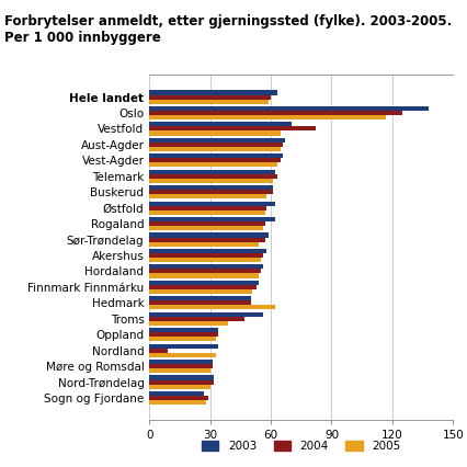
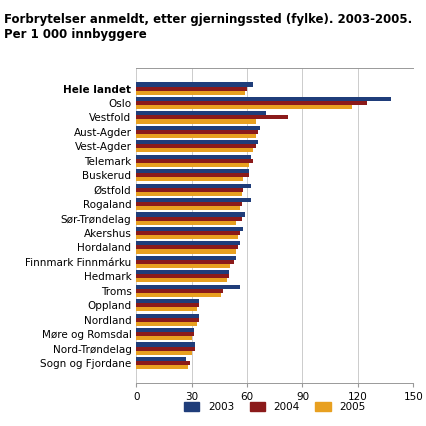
2005/Hedmark: 62 -> 49
2005/Troms: 39 -> 46
2004/Nordland: 9 -> 34
